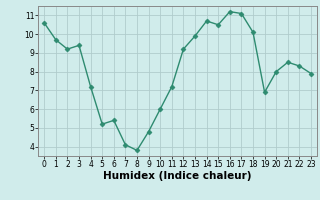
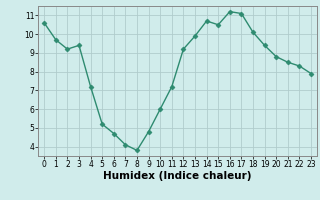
6: 5.4 -> 4.7
19: 6.9 -> 9.4
20: 8.0 -> 8.8
